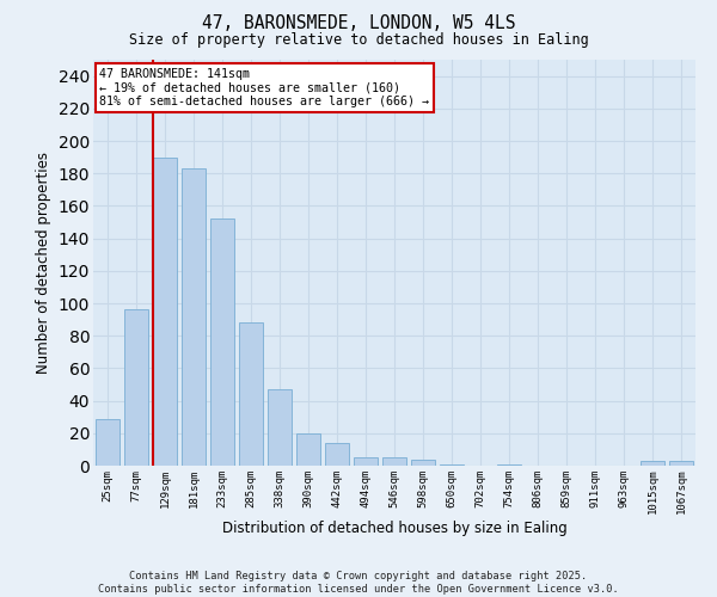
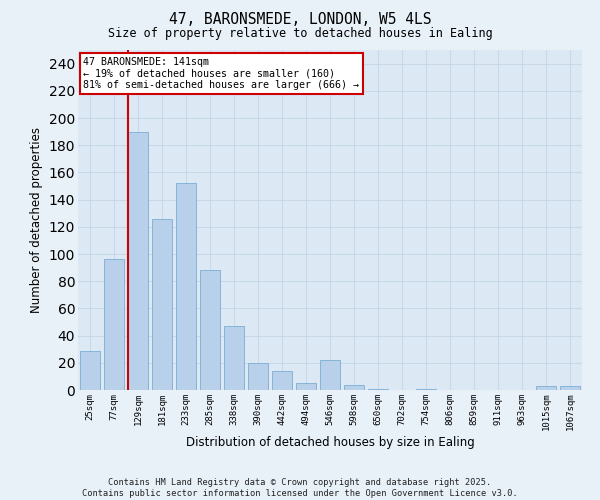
181sqm: 183 -> 126
546sqm: 5 -> 22
